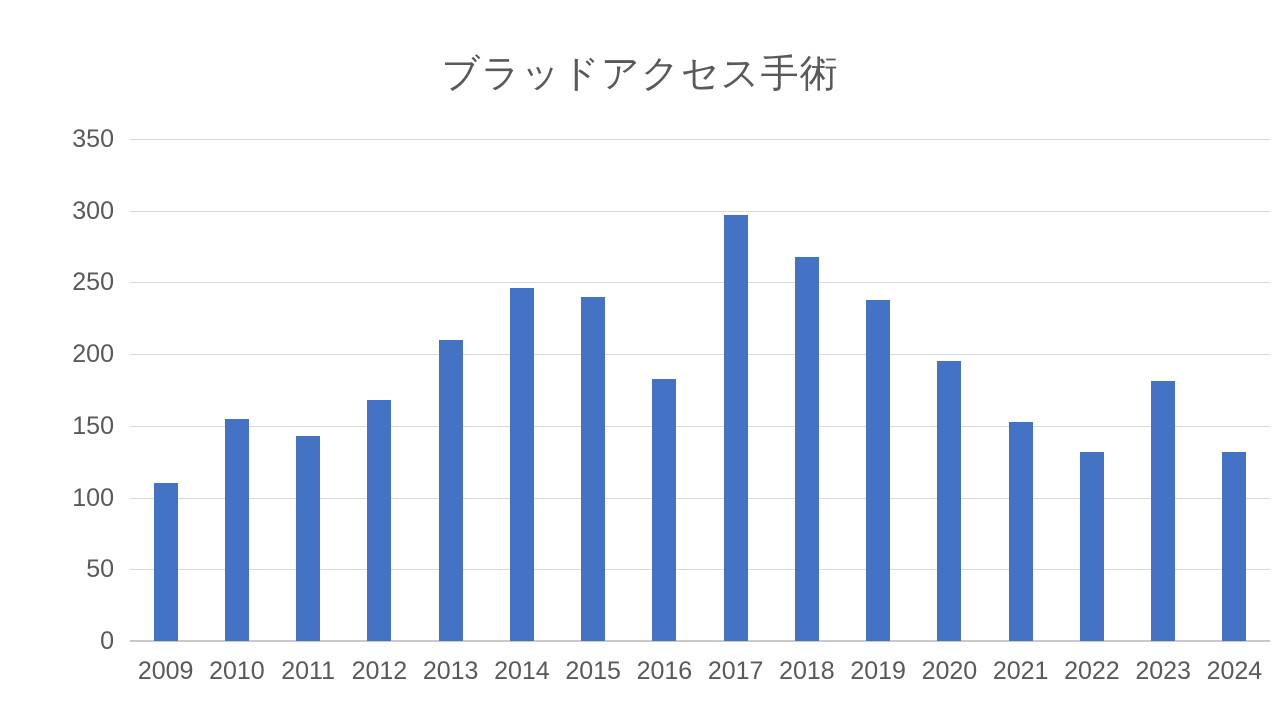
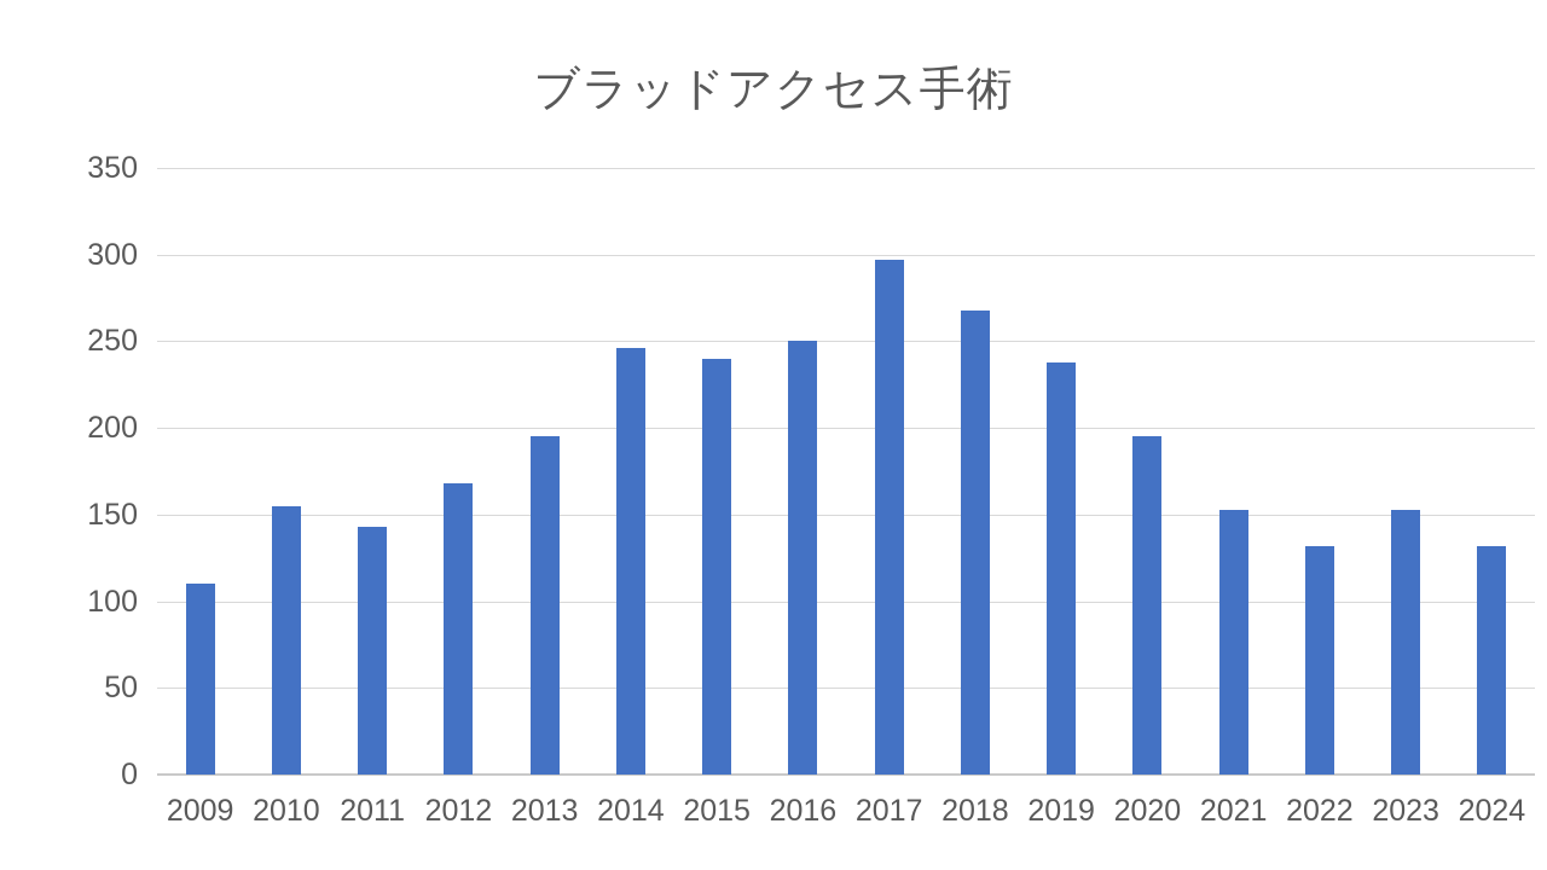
2013: 210 -> 195
2016: 183 -> 250
2023: 181 -> 153
